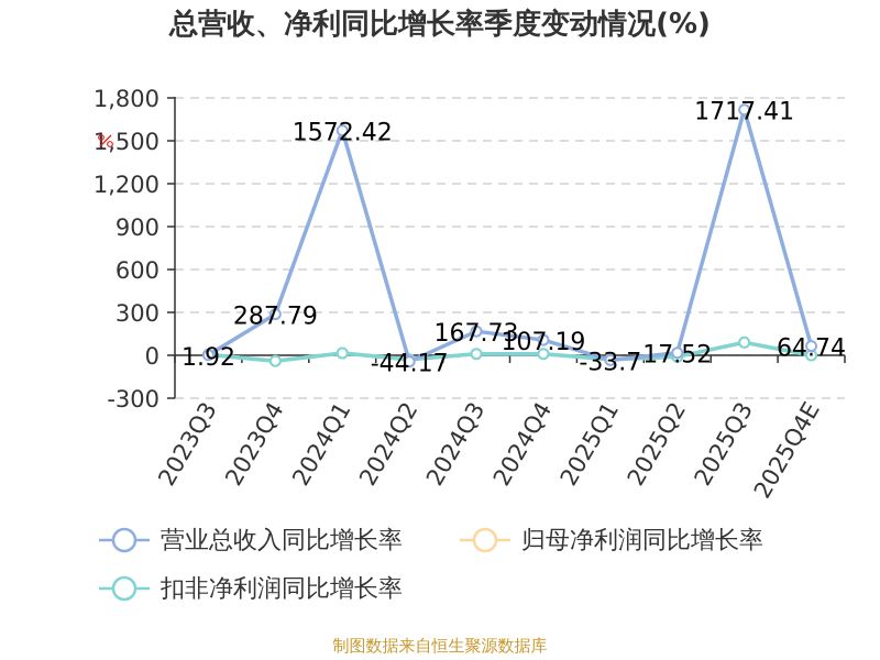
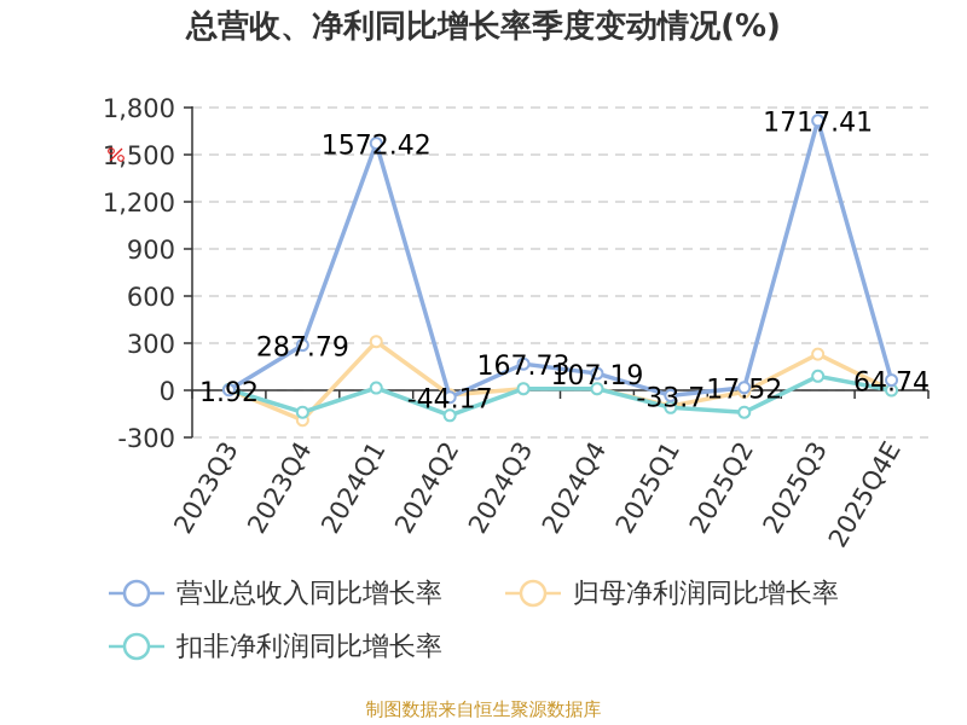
归母净利润同比增长率/2023Q4: -40 -> -190
扣非净利润同比增长率/2023Q4: -40 -> -140
归母净利润同比增长率/2024Q1: 20 -> 310
扣非净利润同比增长率/2024Q2: -30 -> -160
归母净利润同比增长率/2025Q1: -30 -> -100
扣非净利润同比增长率/2025Q1: -30 -> -110
扣非净利润同比增长率/2025Q2: -10 -> -140
归母净利润同比增长率/2025Q3: 90 -> 230
